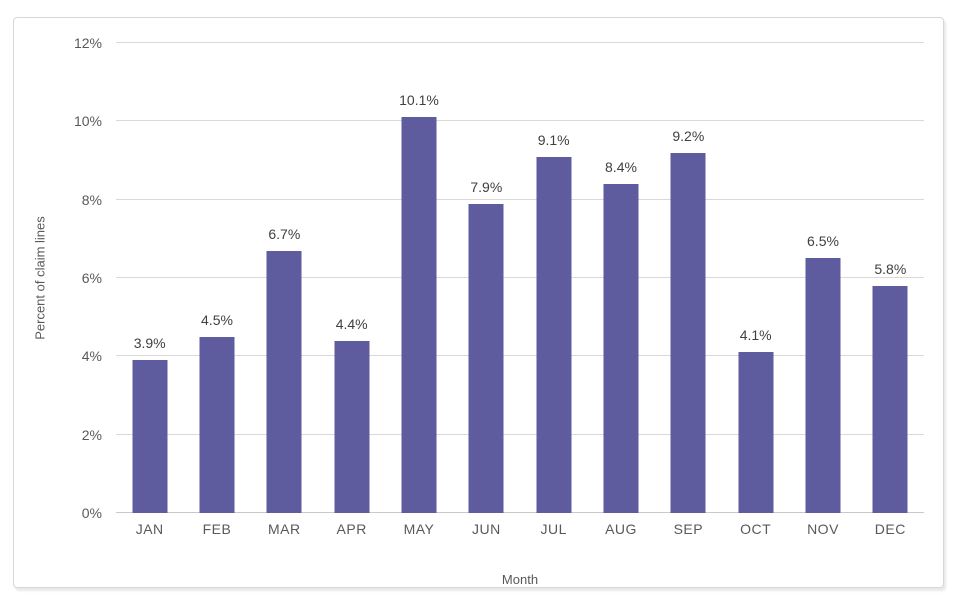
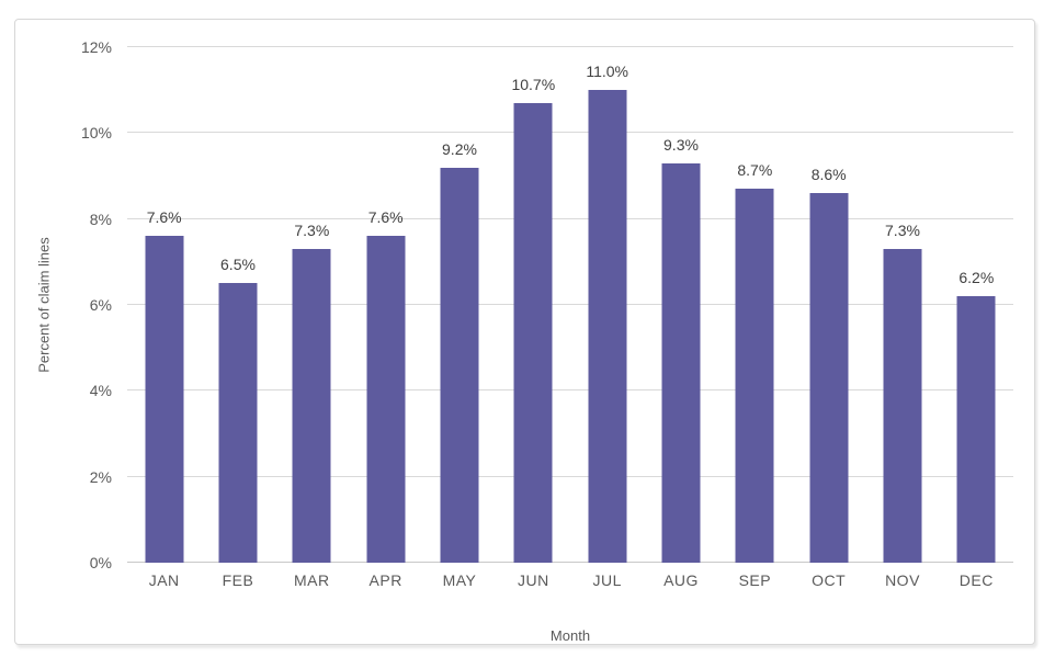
JAN: 3.9% -> 7.6%
FEB: 4.5% -> 6.5%
MAR: 6.7% -> 7.3%
APR: 4.4% -> 7.6%
MAY: 10.1% -> 9.2%
JUN: 7.9% -> 10.7%
JUL: 9.1% -> 11.0%
AUG: 8.4% -> 9.3%
SEP: 9.2% -> 8.7%
OCT: 4.1% -> 8.6%
NOV: 6.5% -> 7.3%
DEC: 5.8% -> 6.2%
